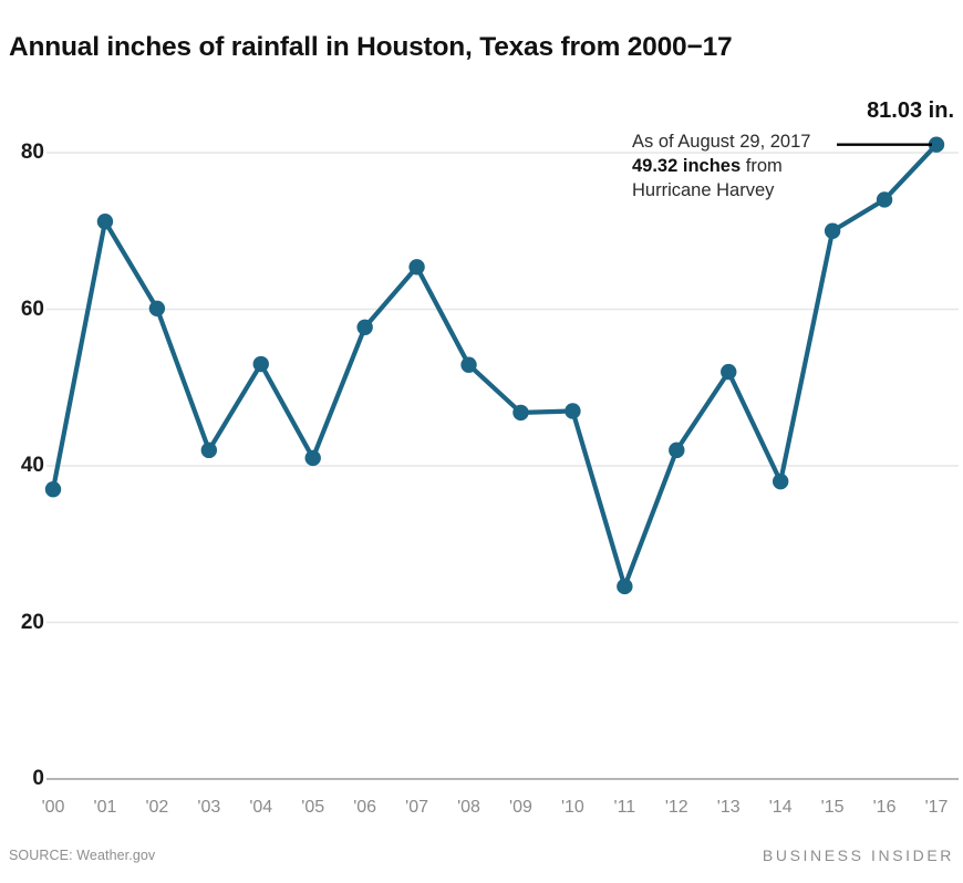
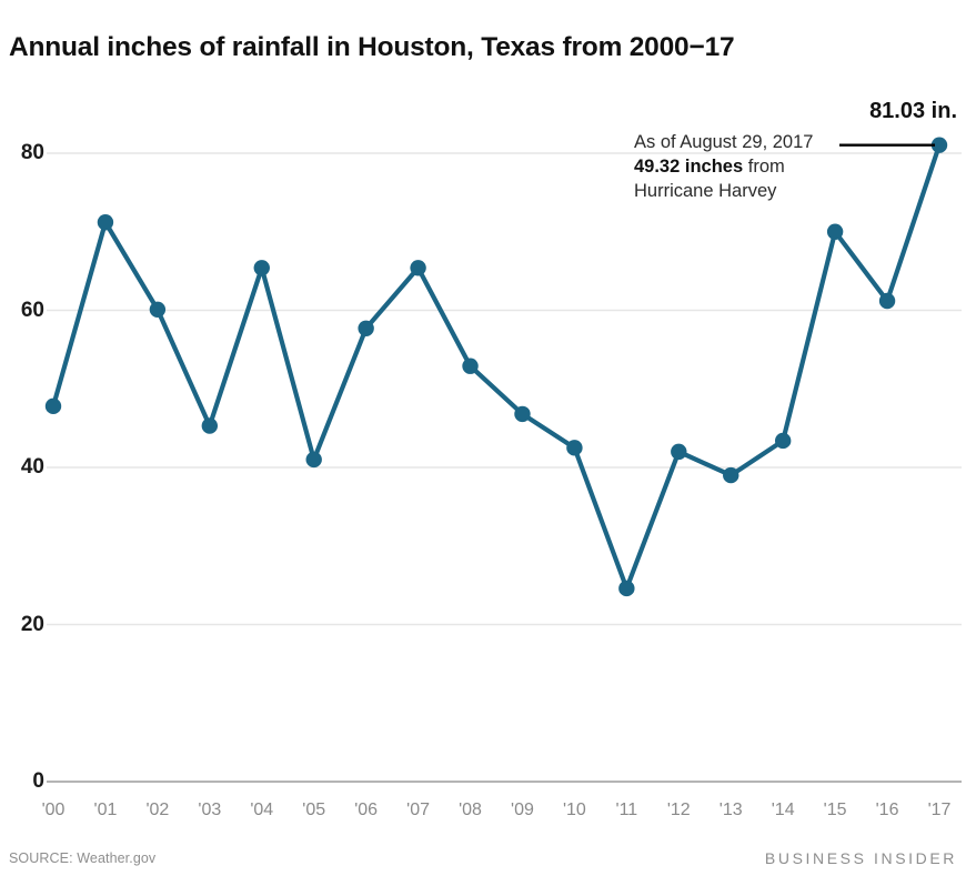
'00: 37 -> 48
'03: 42 -> 45
'04: 53 -> 65
'10: 47 -> 42
'13: 52 -> 39
'14: 38 -> 43
'16: 74 -> 61
